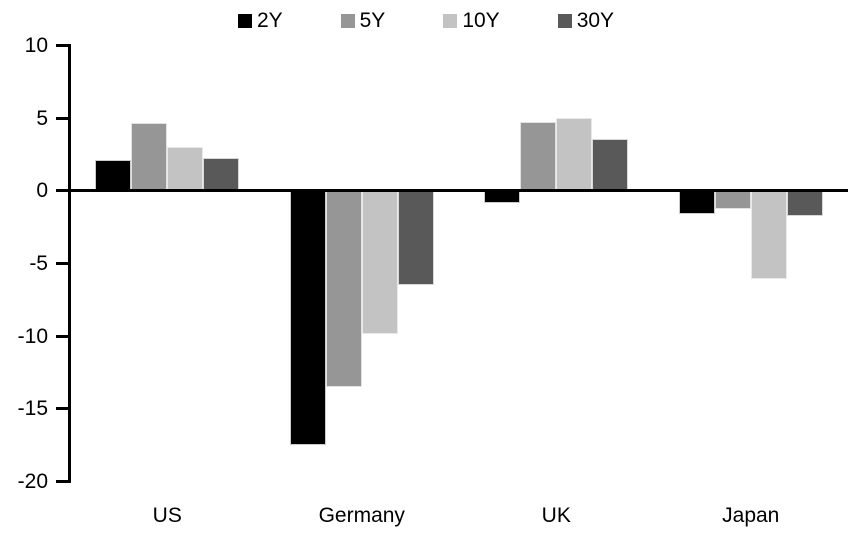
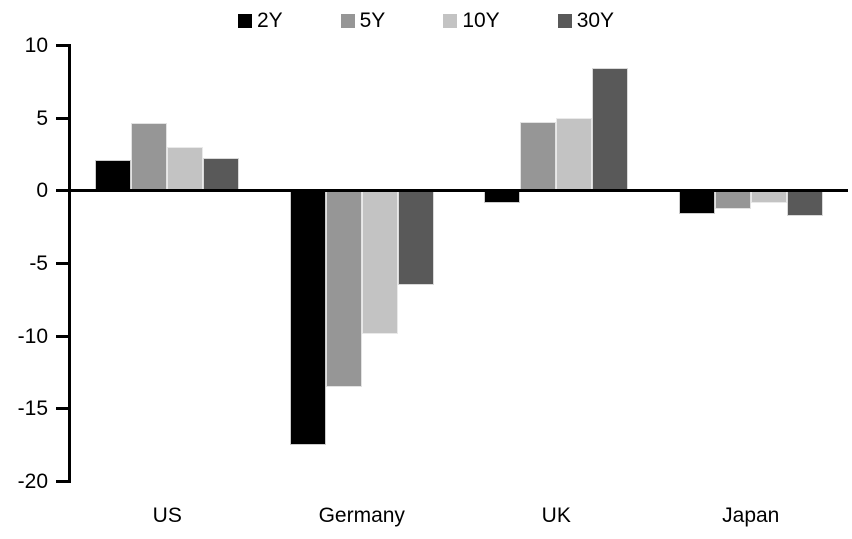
30Y/UK: 3.5 -> 8.4
10Y/Japan: -6.1 -> -0.9
